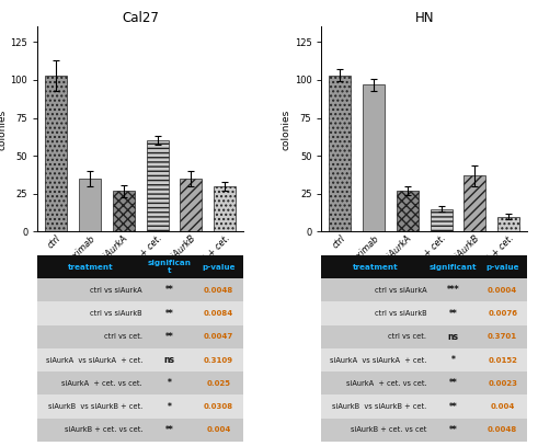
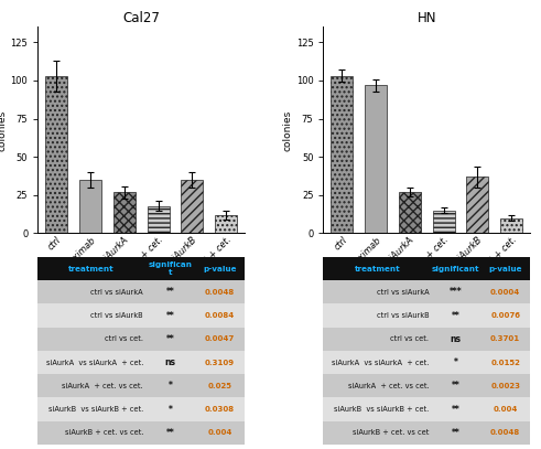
Cal27/siAurkA + cet.: 60 -> 18
Cal27/siAurkB + cet.: 30 -> 12
